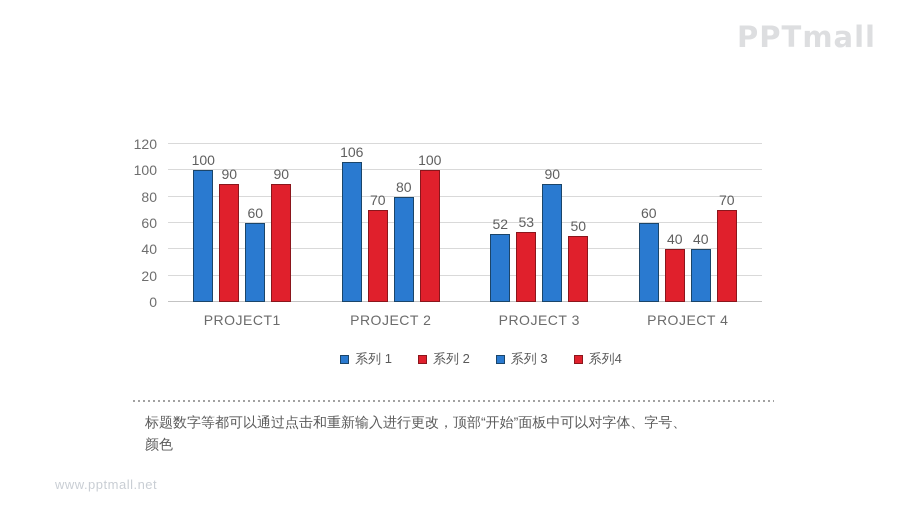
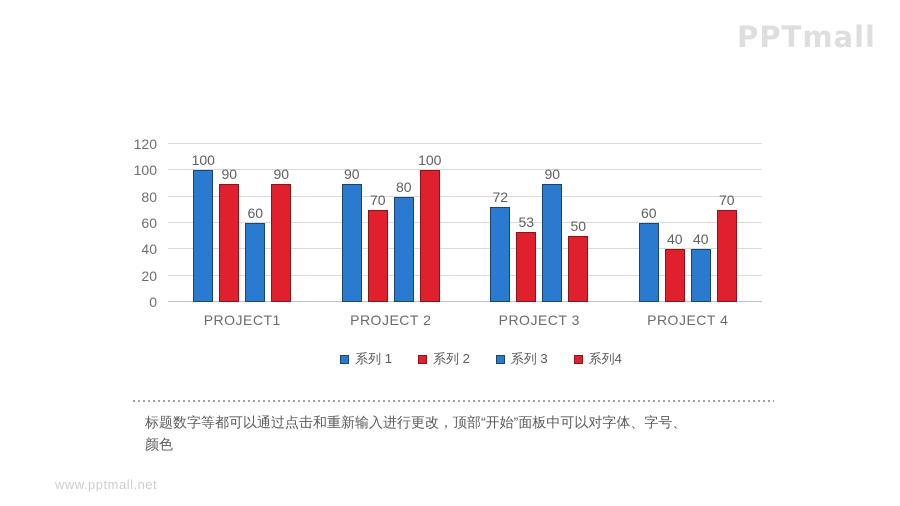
系列 1/PROJECT 2: 106 -> 90
系列 1/PROJECT 3: 52 -> 72
